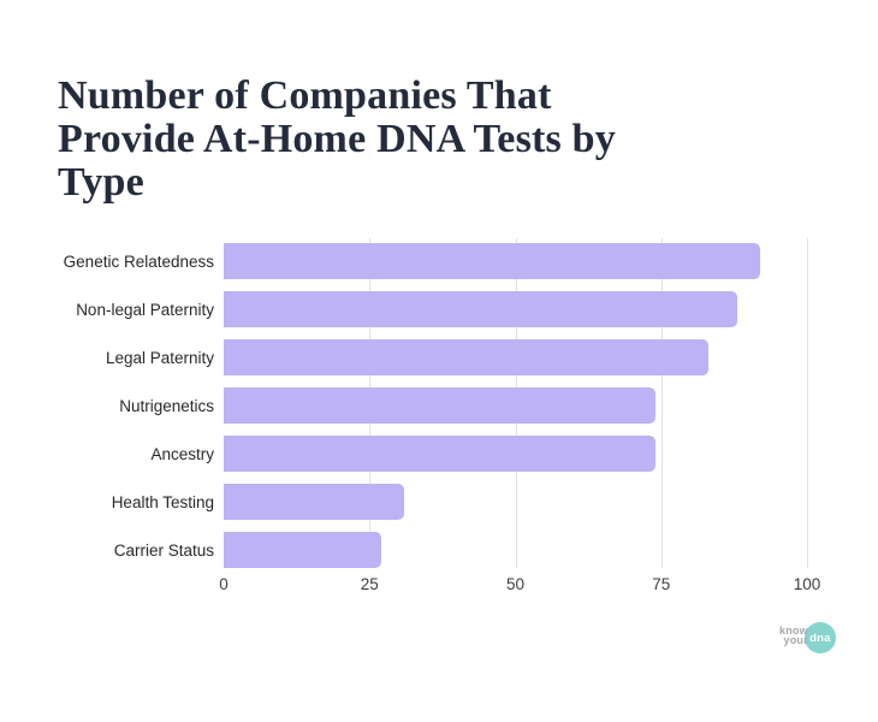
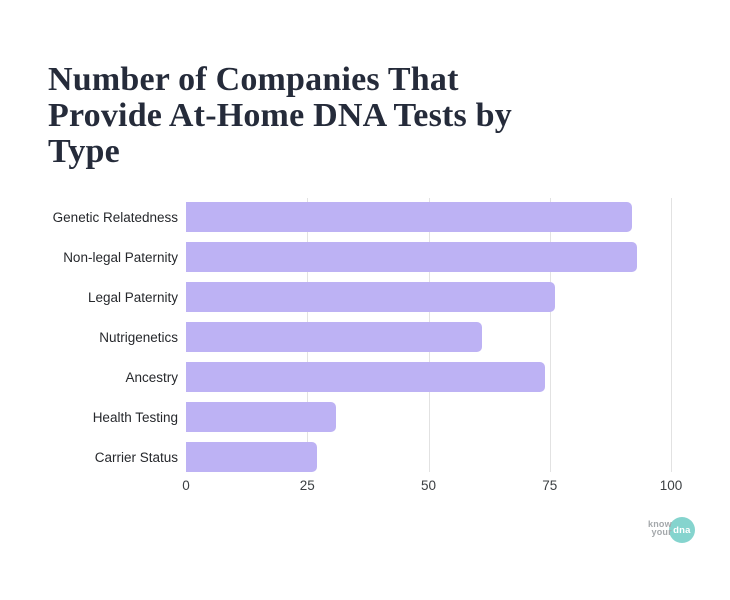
Non-legal Paternity: 88 -> 93
Legal Paternity: 83 -> 76
Nutrigenetics: 74 -> 61
